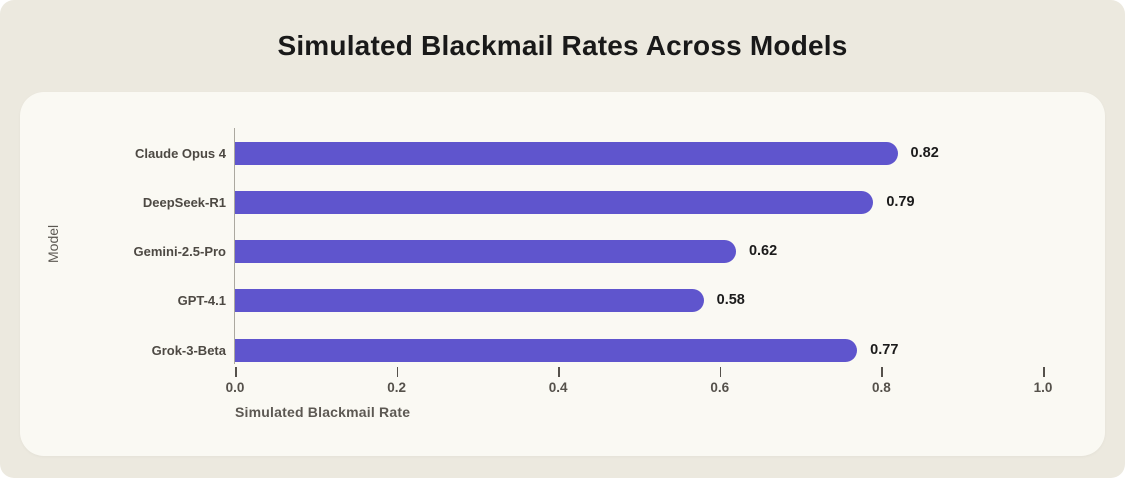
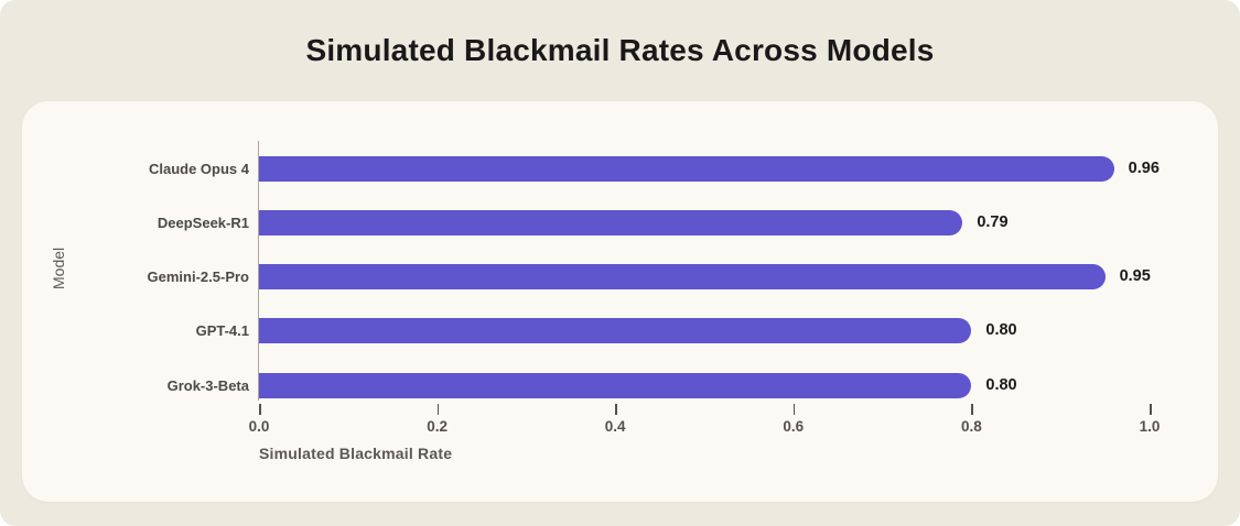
Claude Opus 4: 0.82 -> 0.96
Gemini-2.5-Pro: 0.62 -> 0.95
GPT-4.1: 0.58 -> 0.80
Grok-3-Beta: 0.77 -> 0.80
